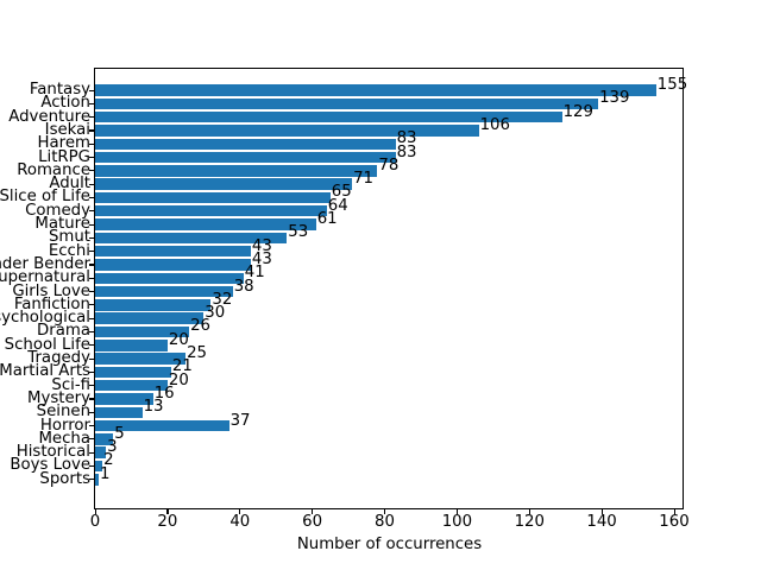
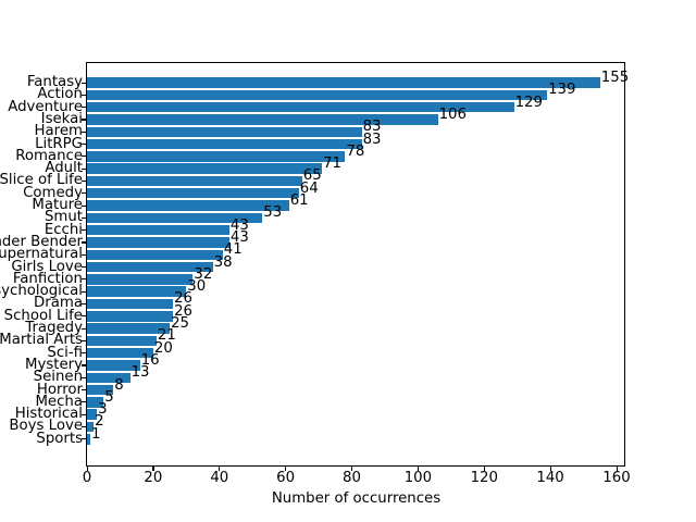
School Life: 20 -> 26
Horror: 37 -> 8
